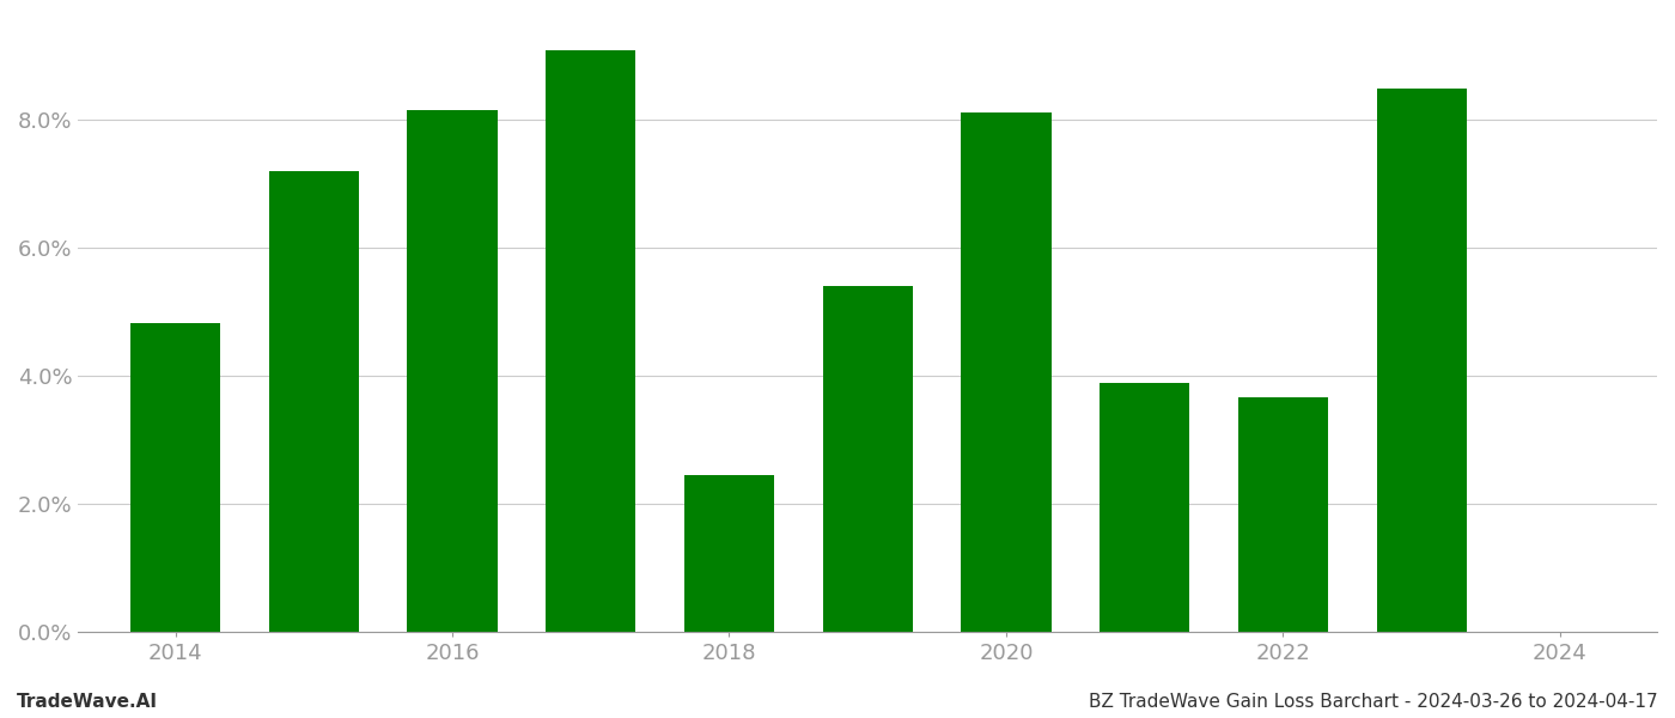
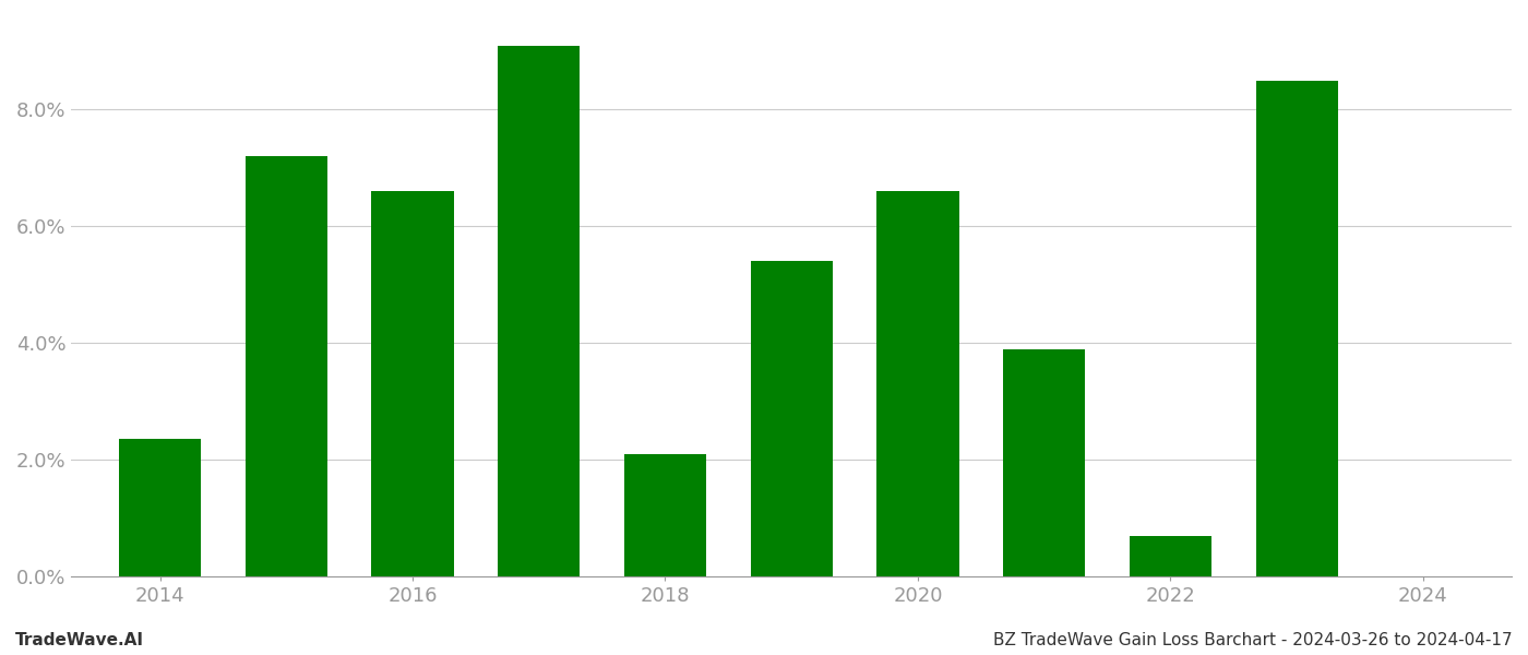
2014: 4.82% -> 2.35%
2016: 8.16% -> 6.60%
2018: 2.46% -> 2.10%
2020: 8.12% -> 6.60%
2022: 3.66% -> 0.70%
